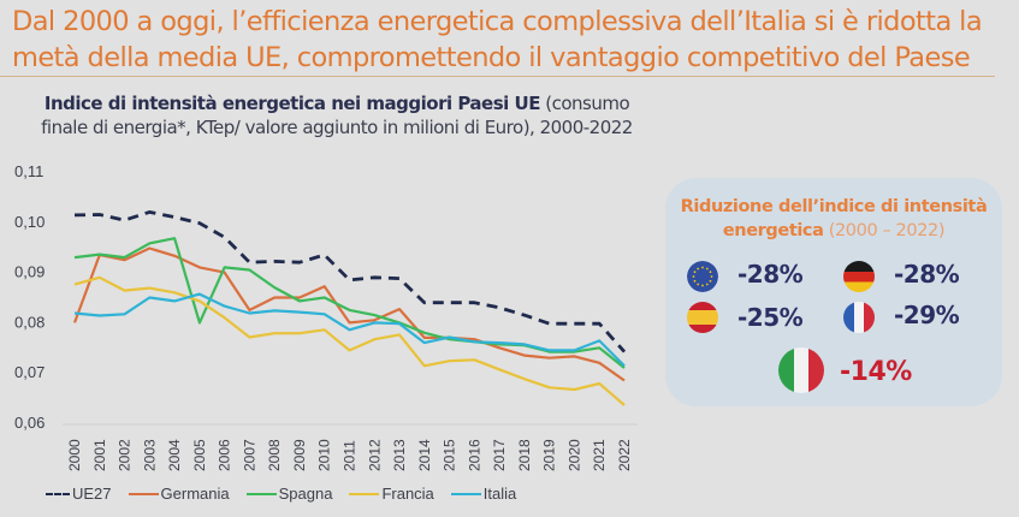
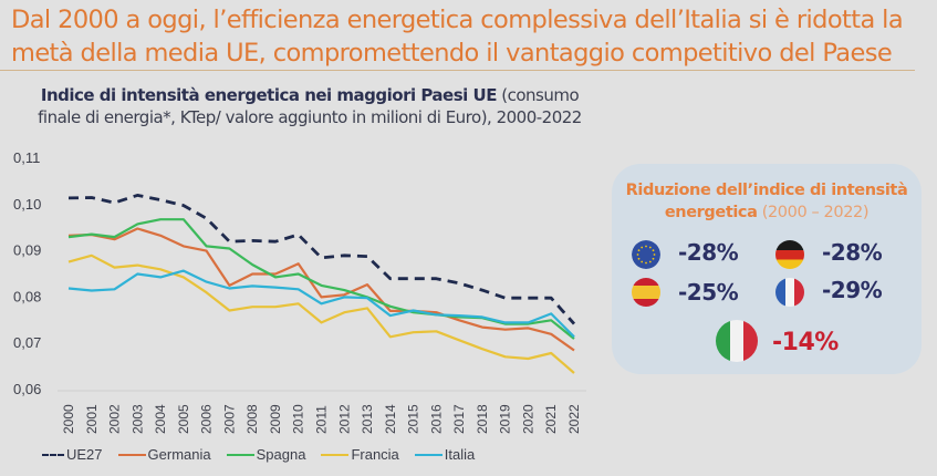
Germania/2000: 0,08 -> 0,09
Spagna/2005: 0,08 -> 0,10
